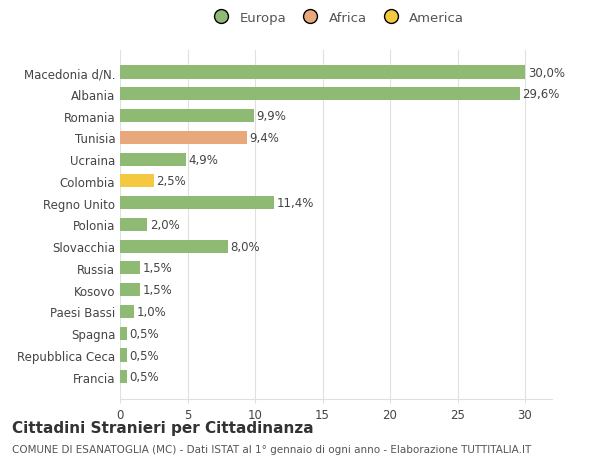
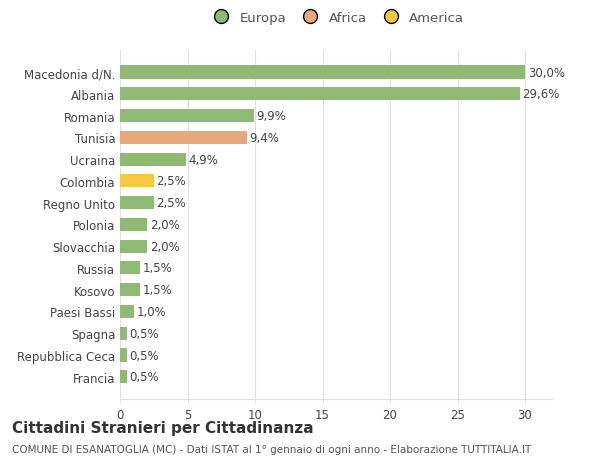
Regno Unito: 11,4% -> 2,5%
Slovacchia: 8,0% -> 2,0%
